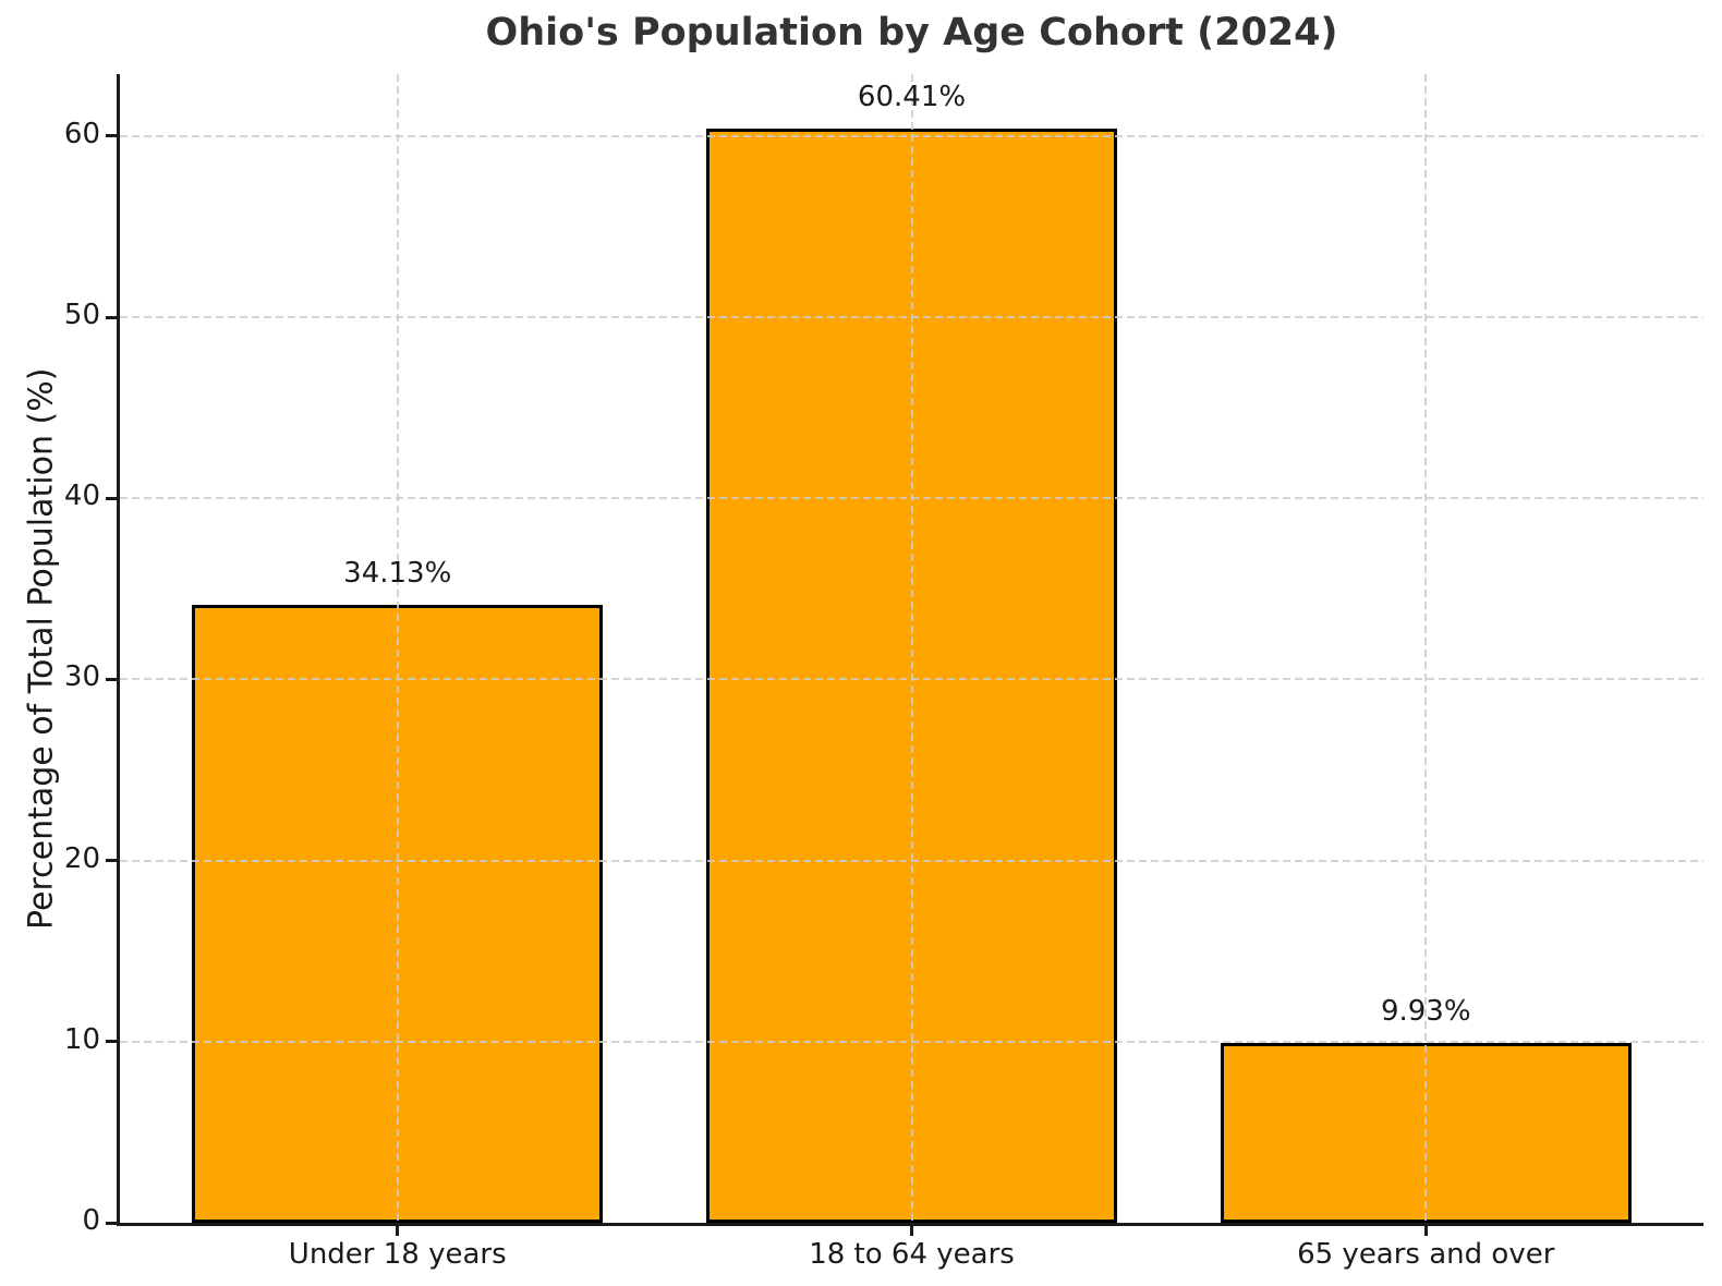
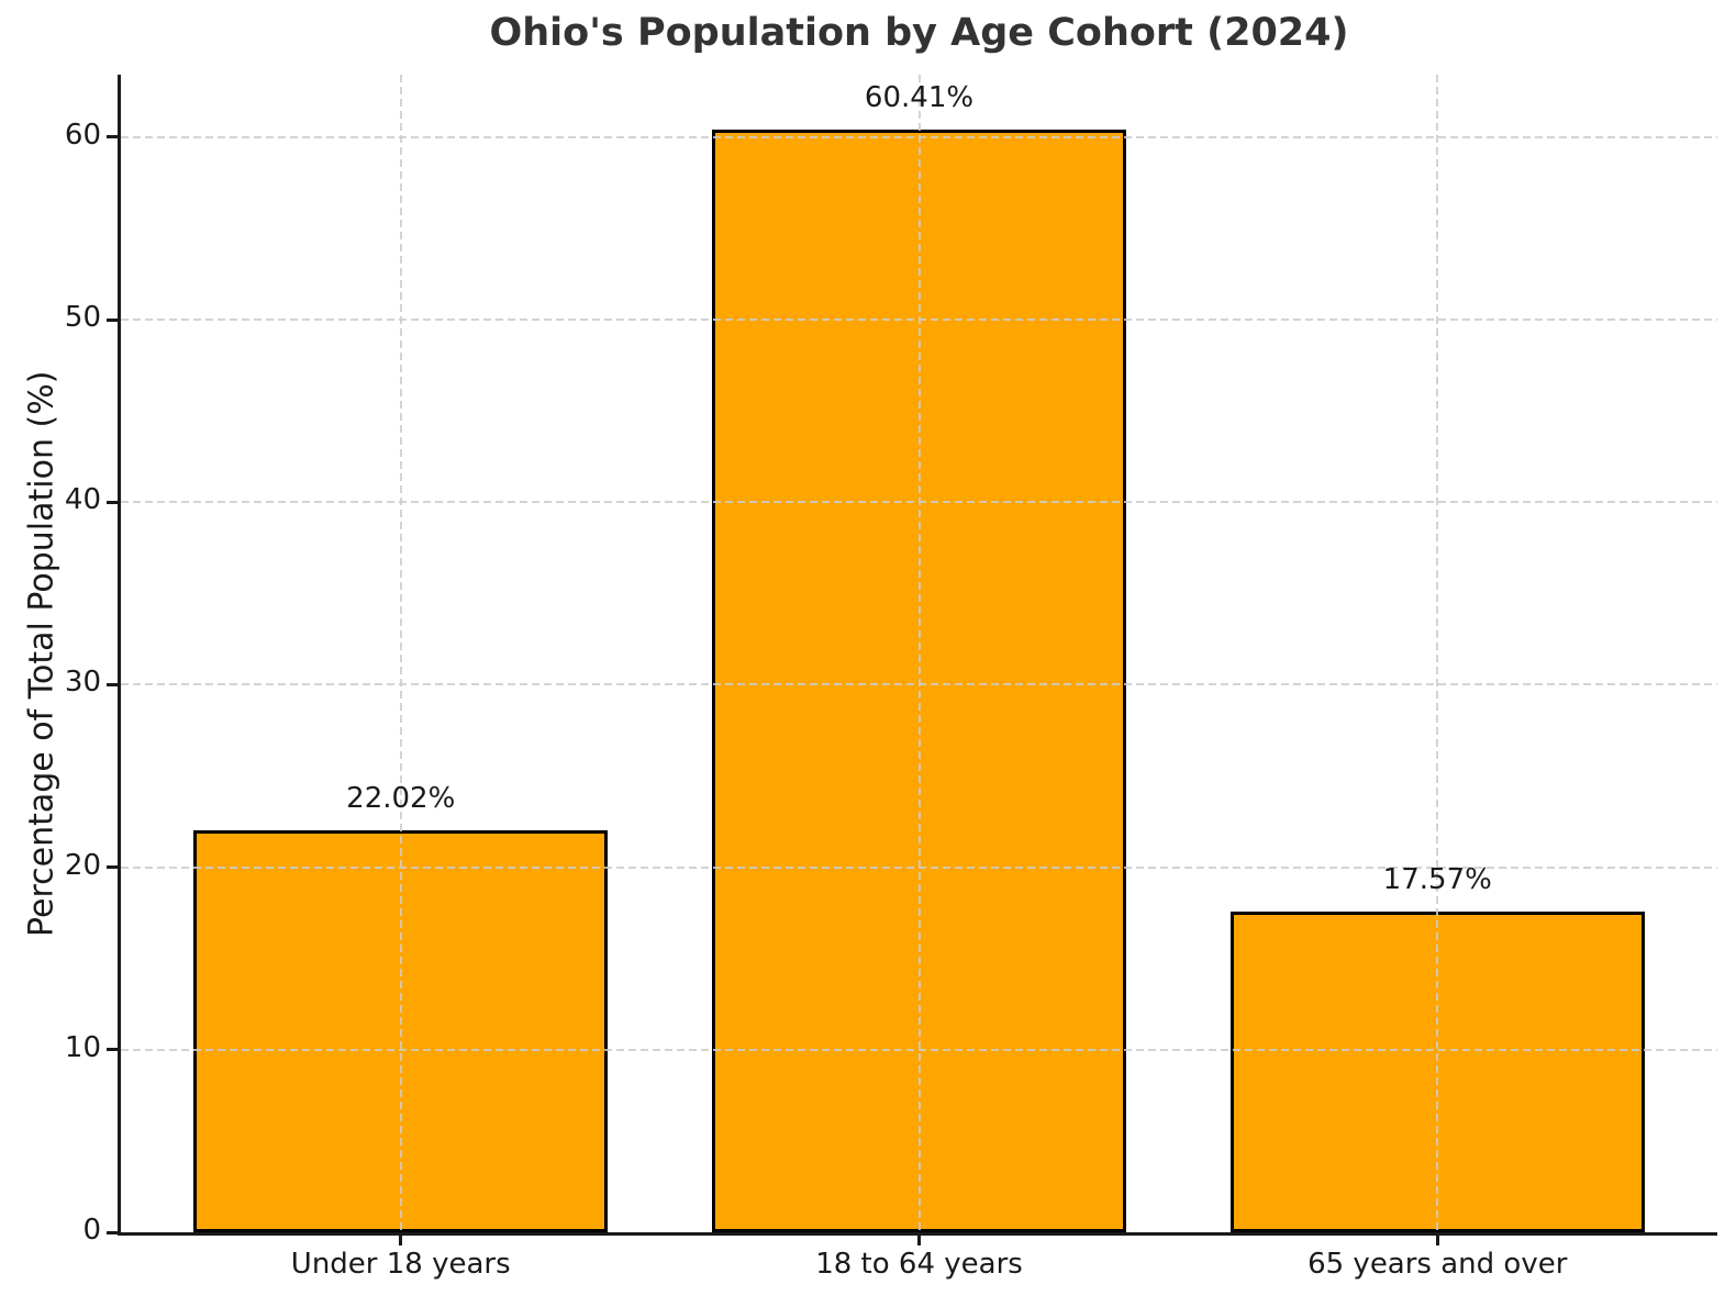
Under 18 years: 34.13% -> 22.02%
65 years and over: 9.93% -> 17.57%
